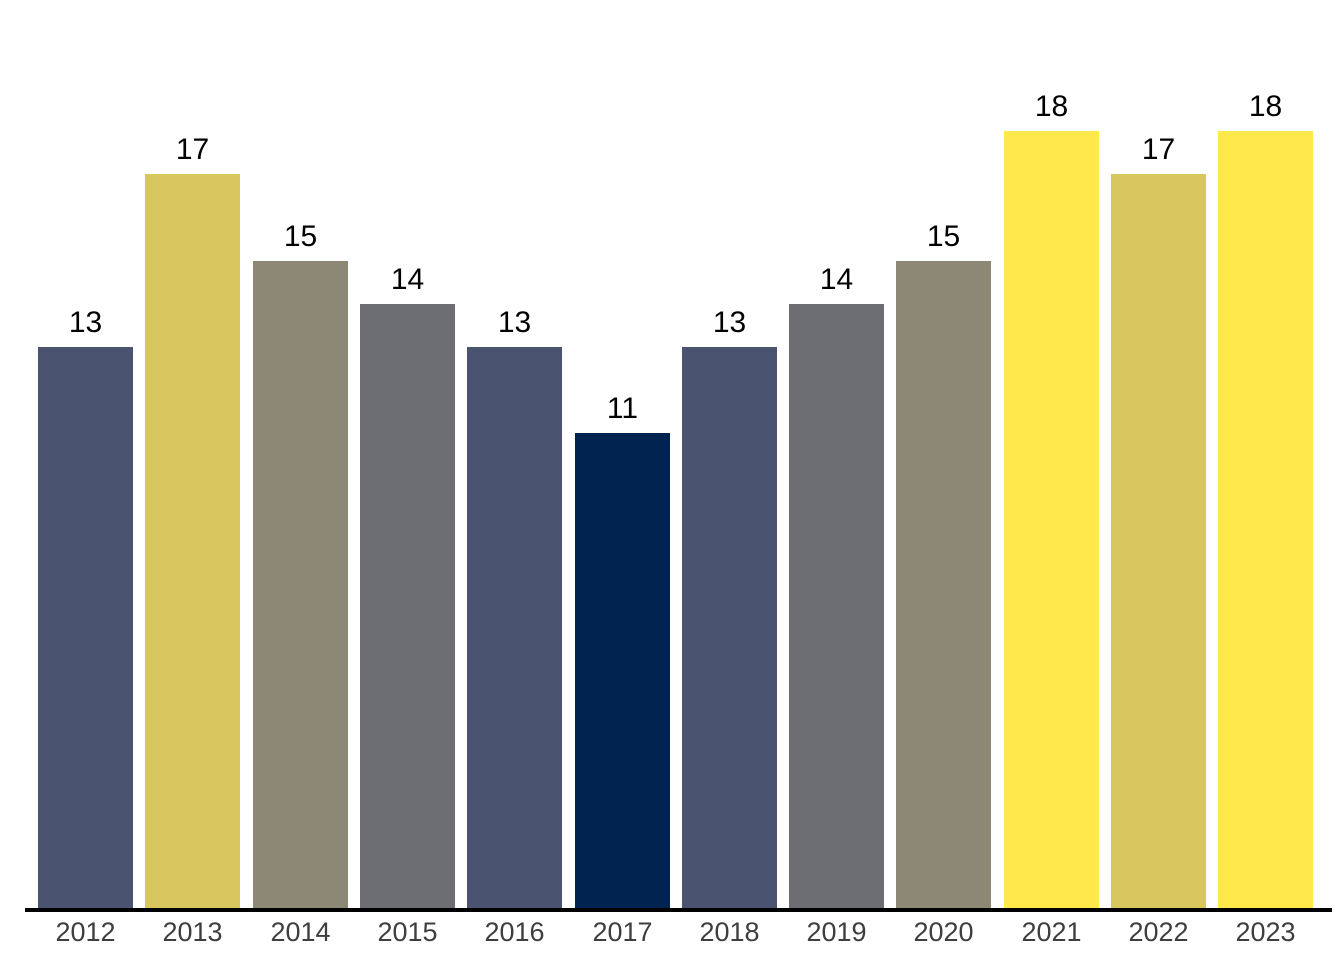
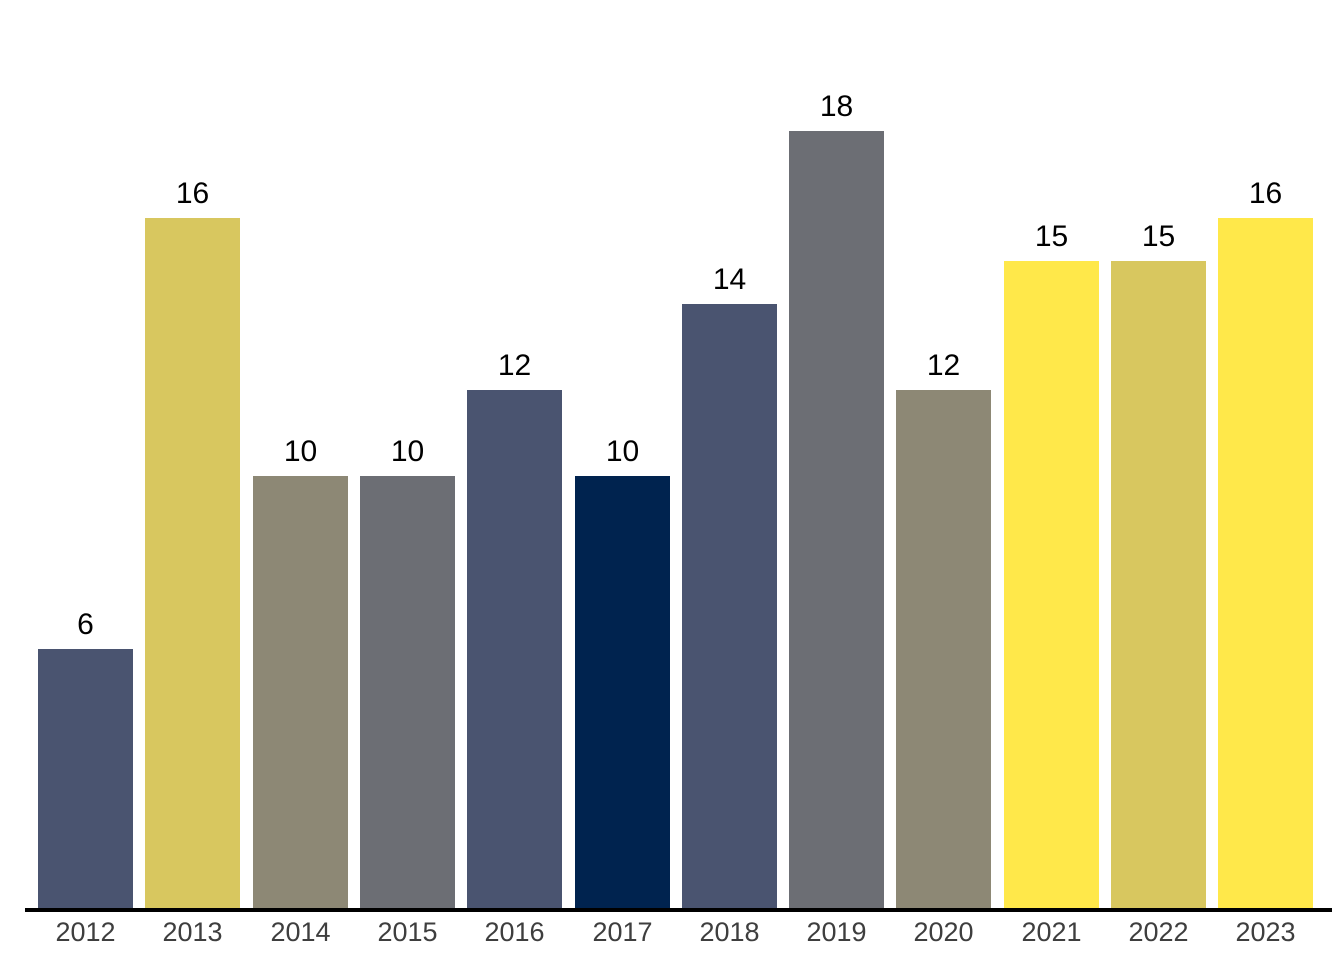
2012: 13 -> 6
2013: 17 -> 16
2014: 15 -> 10
2015: 14 -> 10
2016: 13 -> 12
2017: 11 -> 10
2018: 13 -> 14
2019: 14 -> 18
2020: 15 -> 12
2021: 18 -> 15
2022: 17 -> 15
2023: 18 -> 16
